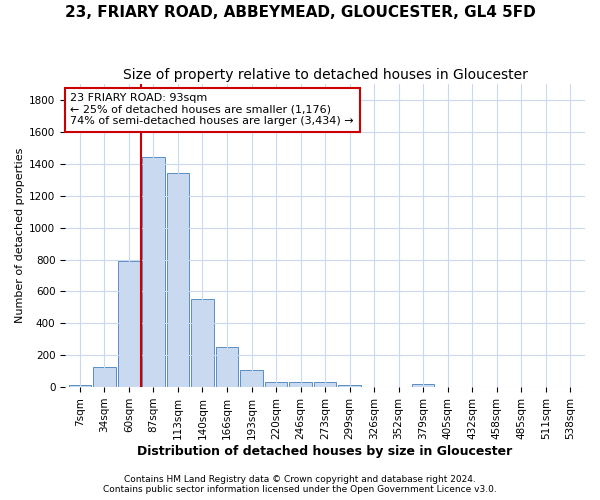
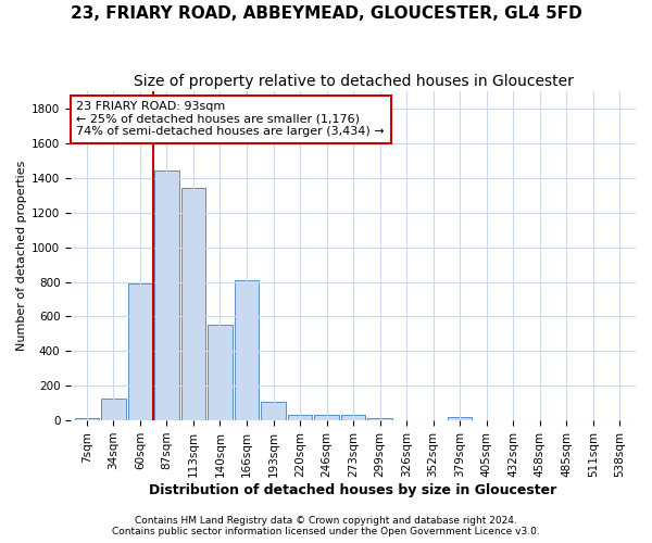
166sqm: 250 -> 810
